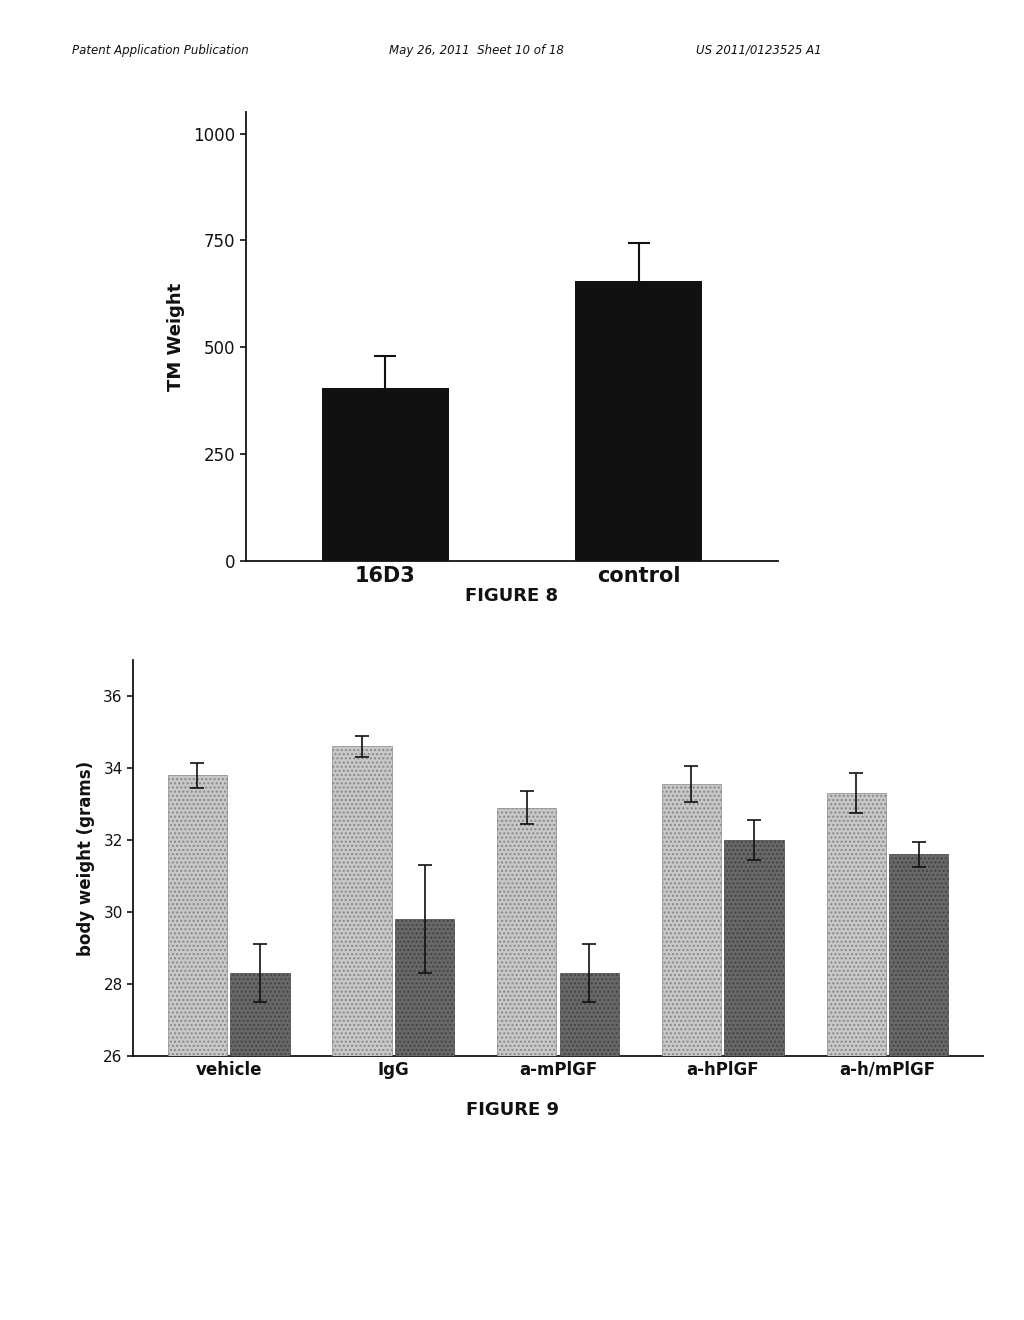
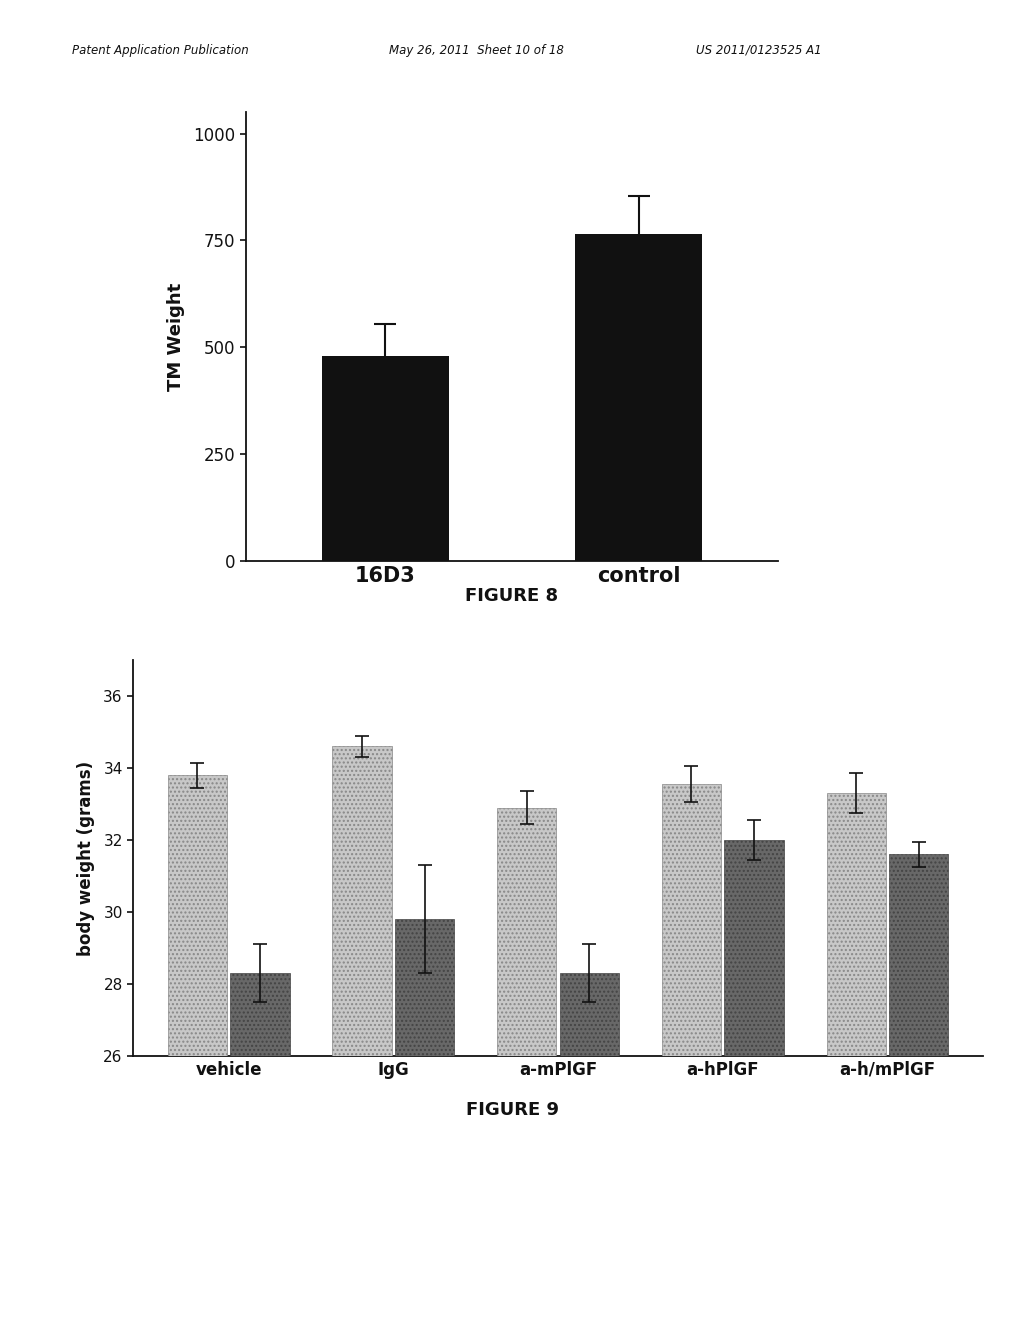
16D3: 405 -> 480
control: 655 -> 765
